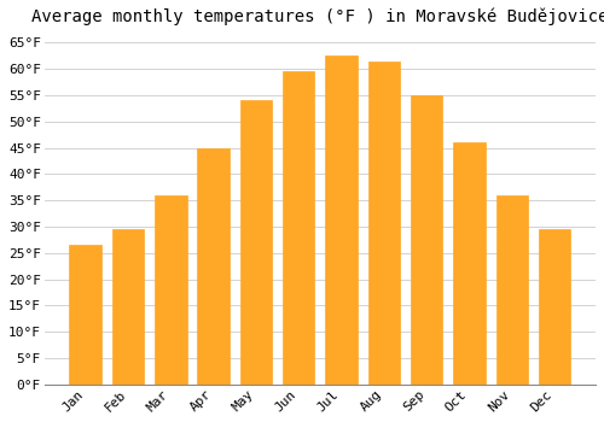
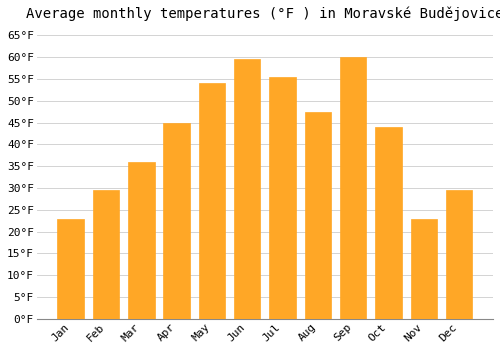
Jan: 26.5°F -> 23.0°F
Jul: 62.5°F -> 55.5°F
Aug: 61.5°F -> 47.5°F
Sep: 55.0°F -> 60.0°F
Oct: 46.0°F -> 44.0°F
Nov: 36.0°F -> 23.0°F
